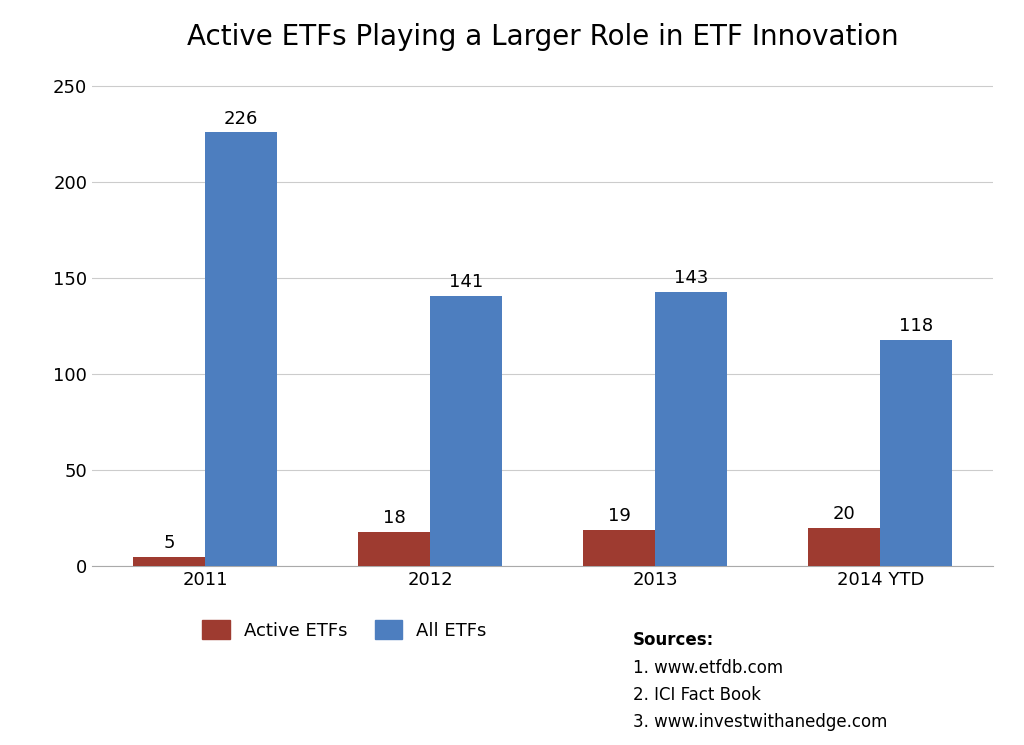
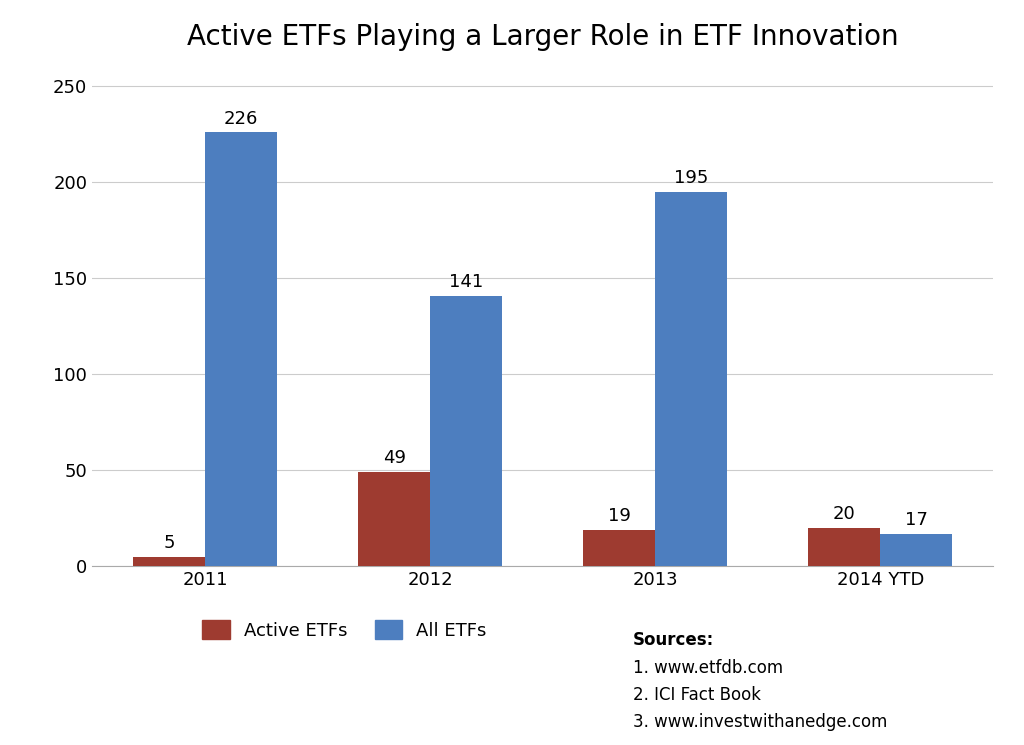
Active ETFs/2012: 18 -> 49
All ETFs/2013: 143 -> 195
All ETFs/2014 YTD: 118 -> 17
